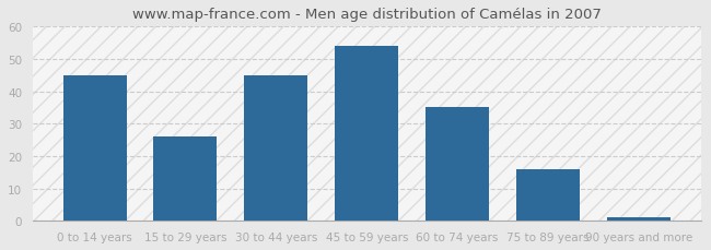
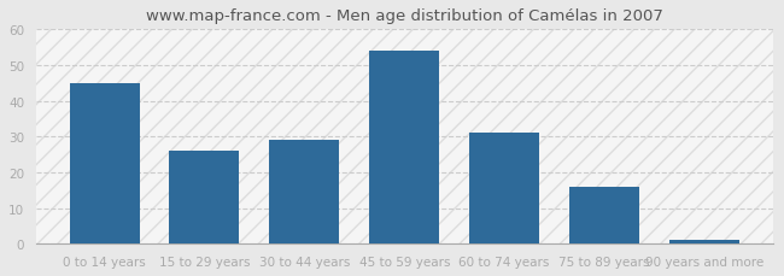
30 to 44 years: 45 -> 29
60 to 74 years: 35 -> 31
